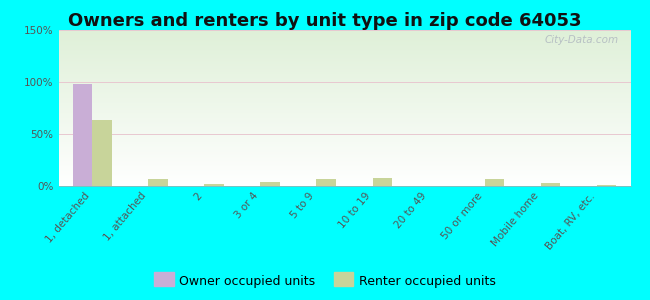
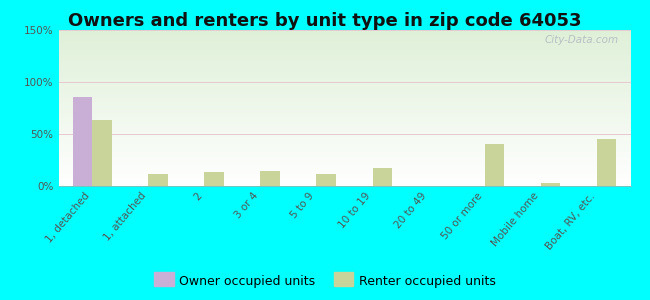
Owner occupied units/1, detached: 98% -> 86%
Renter occupied units/1, attached: 7% -> 12%
Renter occupied units/2: 2% -> 13%
Renter occupied units/3 or 4: 4% -> 14%
Renter occupied units/5 to 9: 7% -> 12%
Renter occupied units/10 to 19: 8% -> 17%
Renter occupied units/50 or more: 7% -> 40%
Renter occupied units/Boat, RV, etc.: 1% -> 45%
